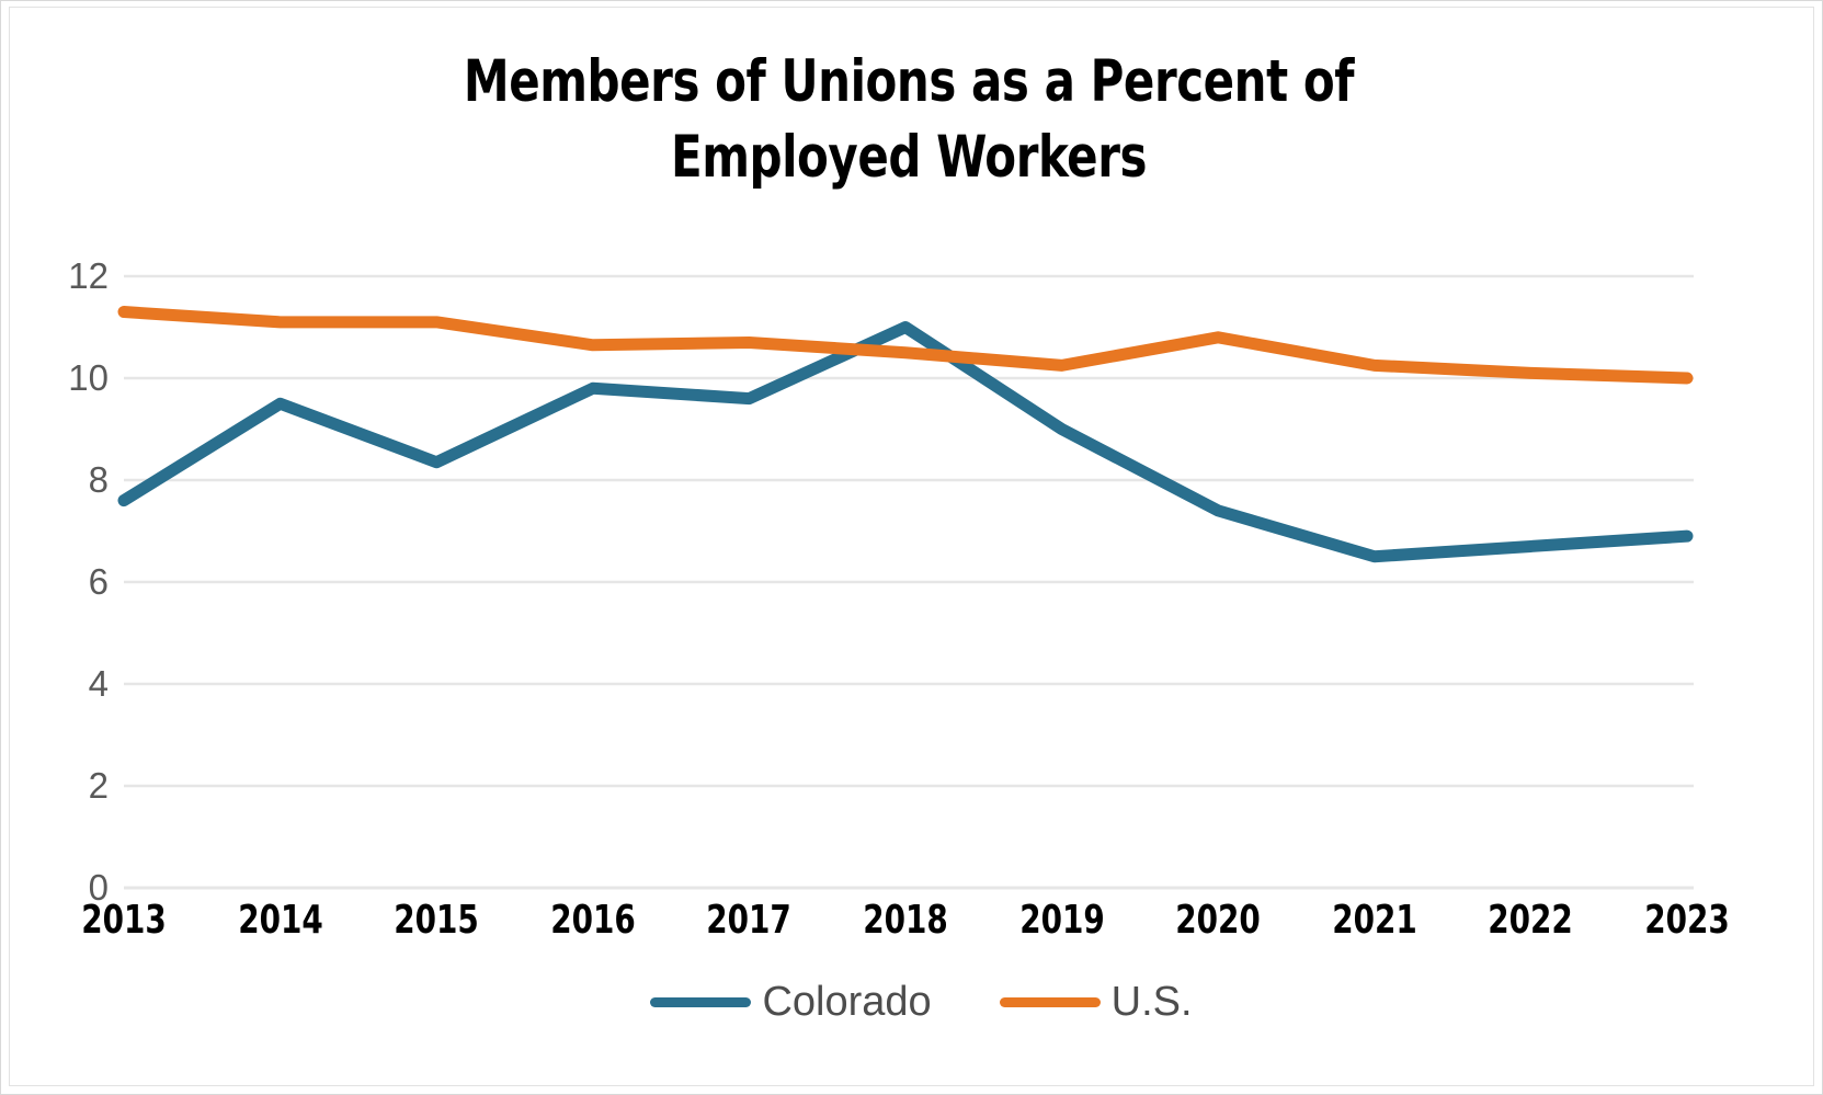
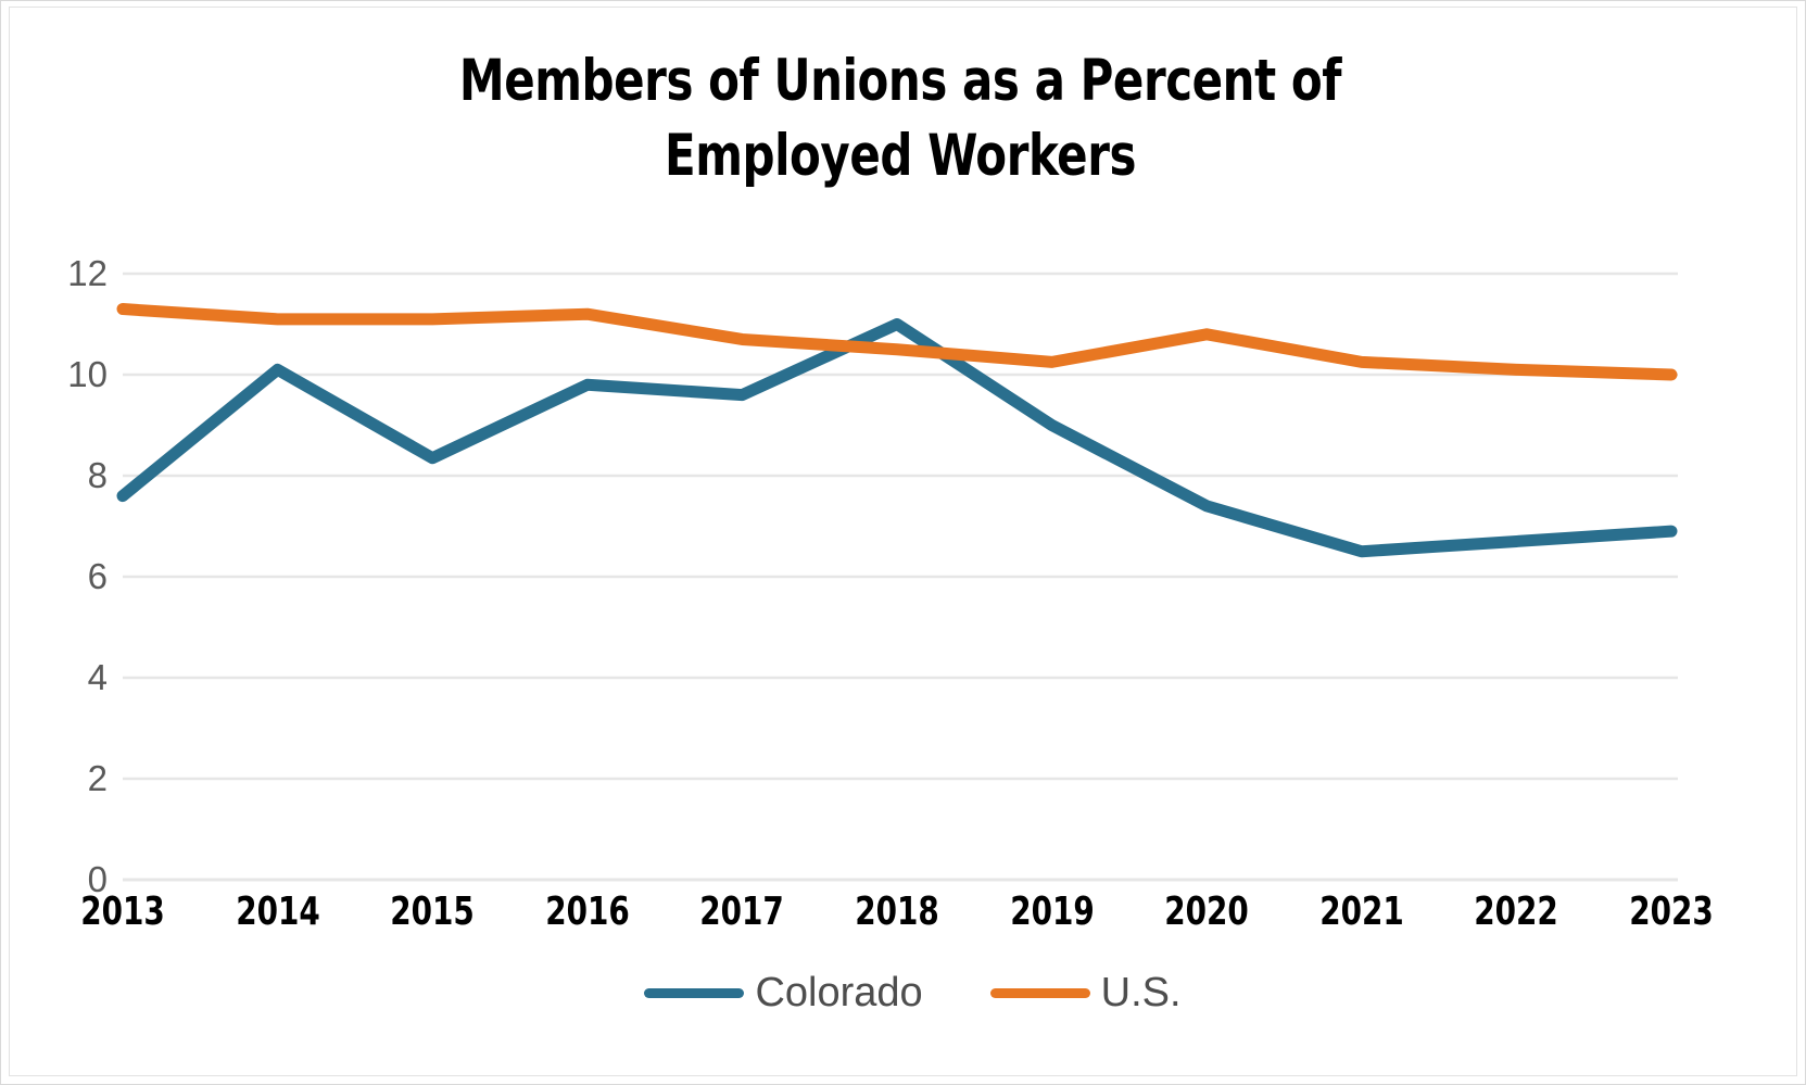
Colorado/2014: 9.5 -> 10.1
U.S./2016: 10.7 -> 11.2
